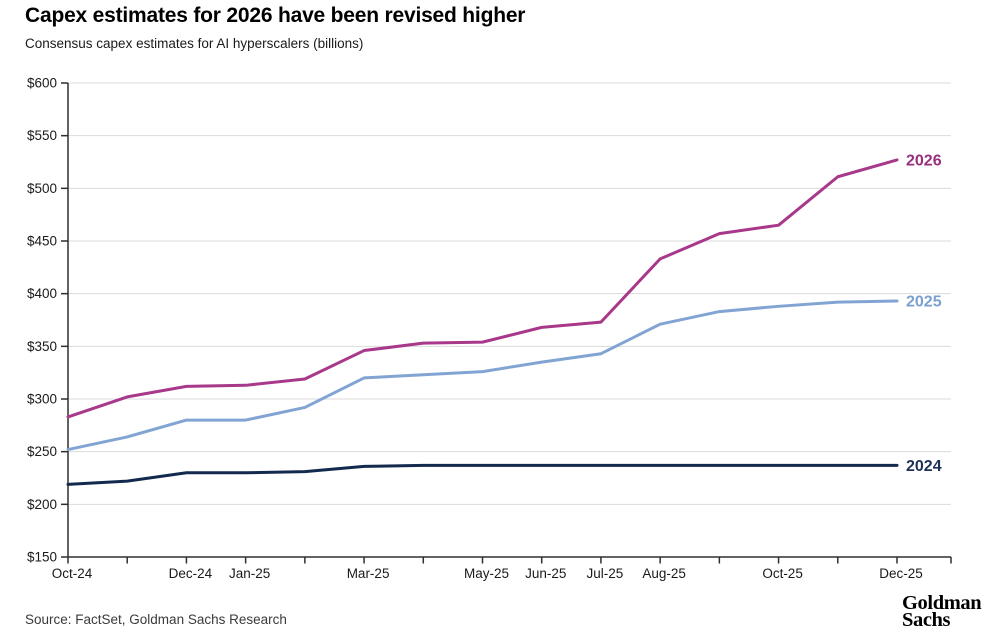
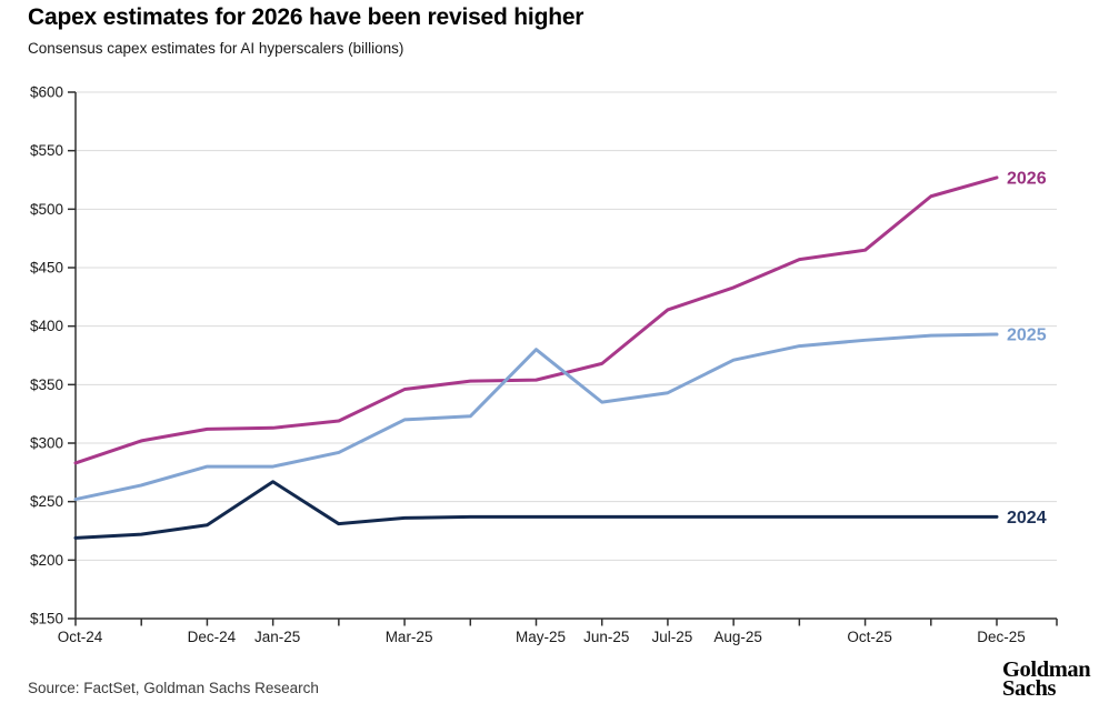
2024/Jan-25: $230 -> $267
2025/May-25: $326 -> $380
2026/Jul-25: $373 -> $414
